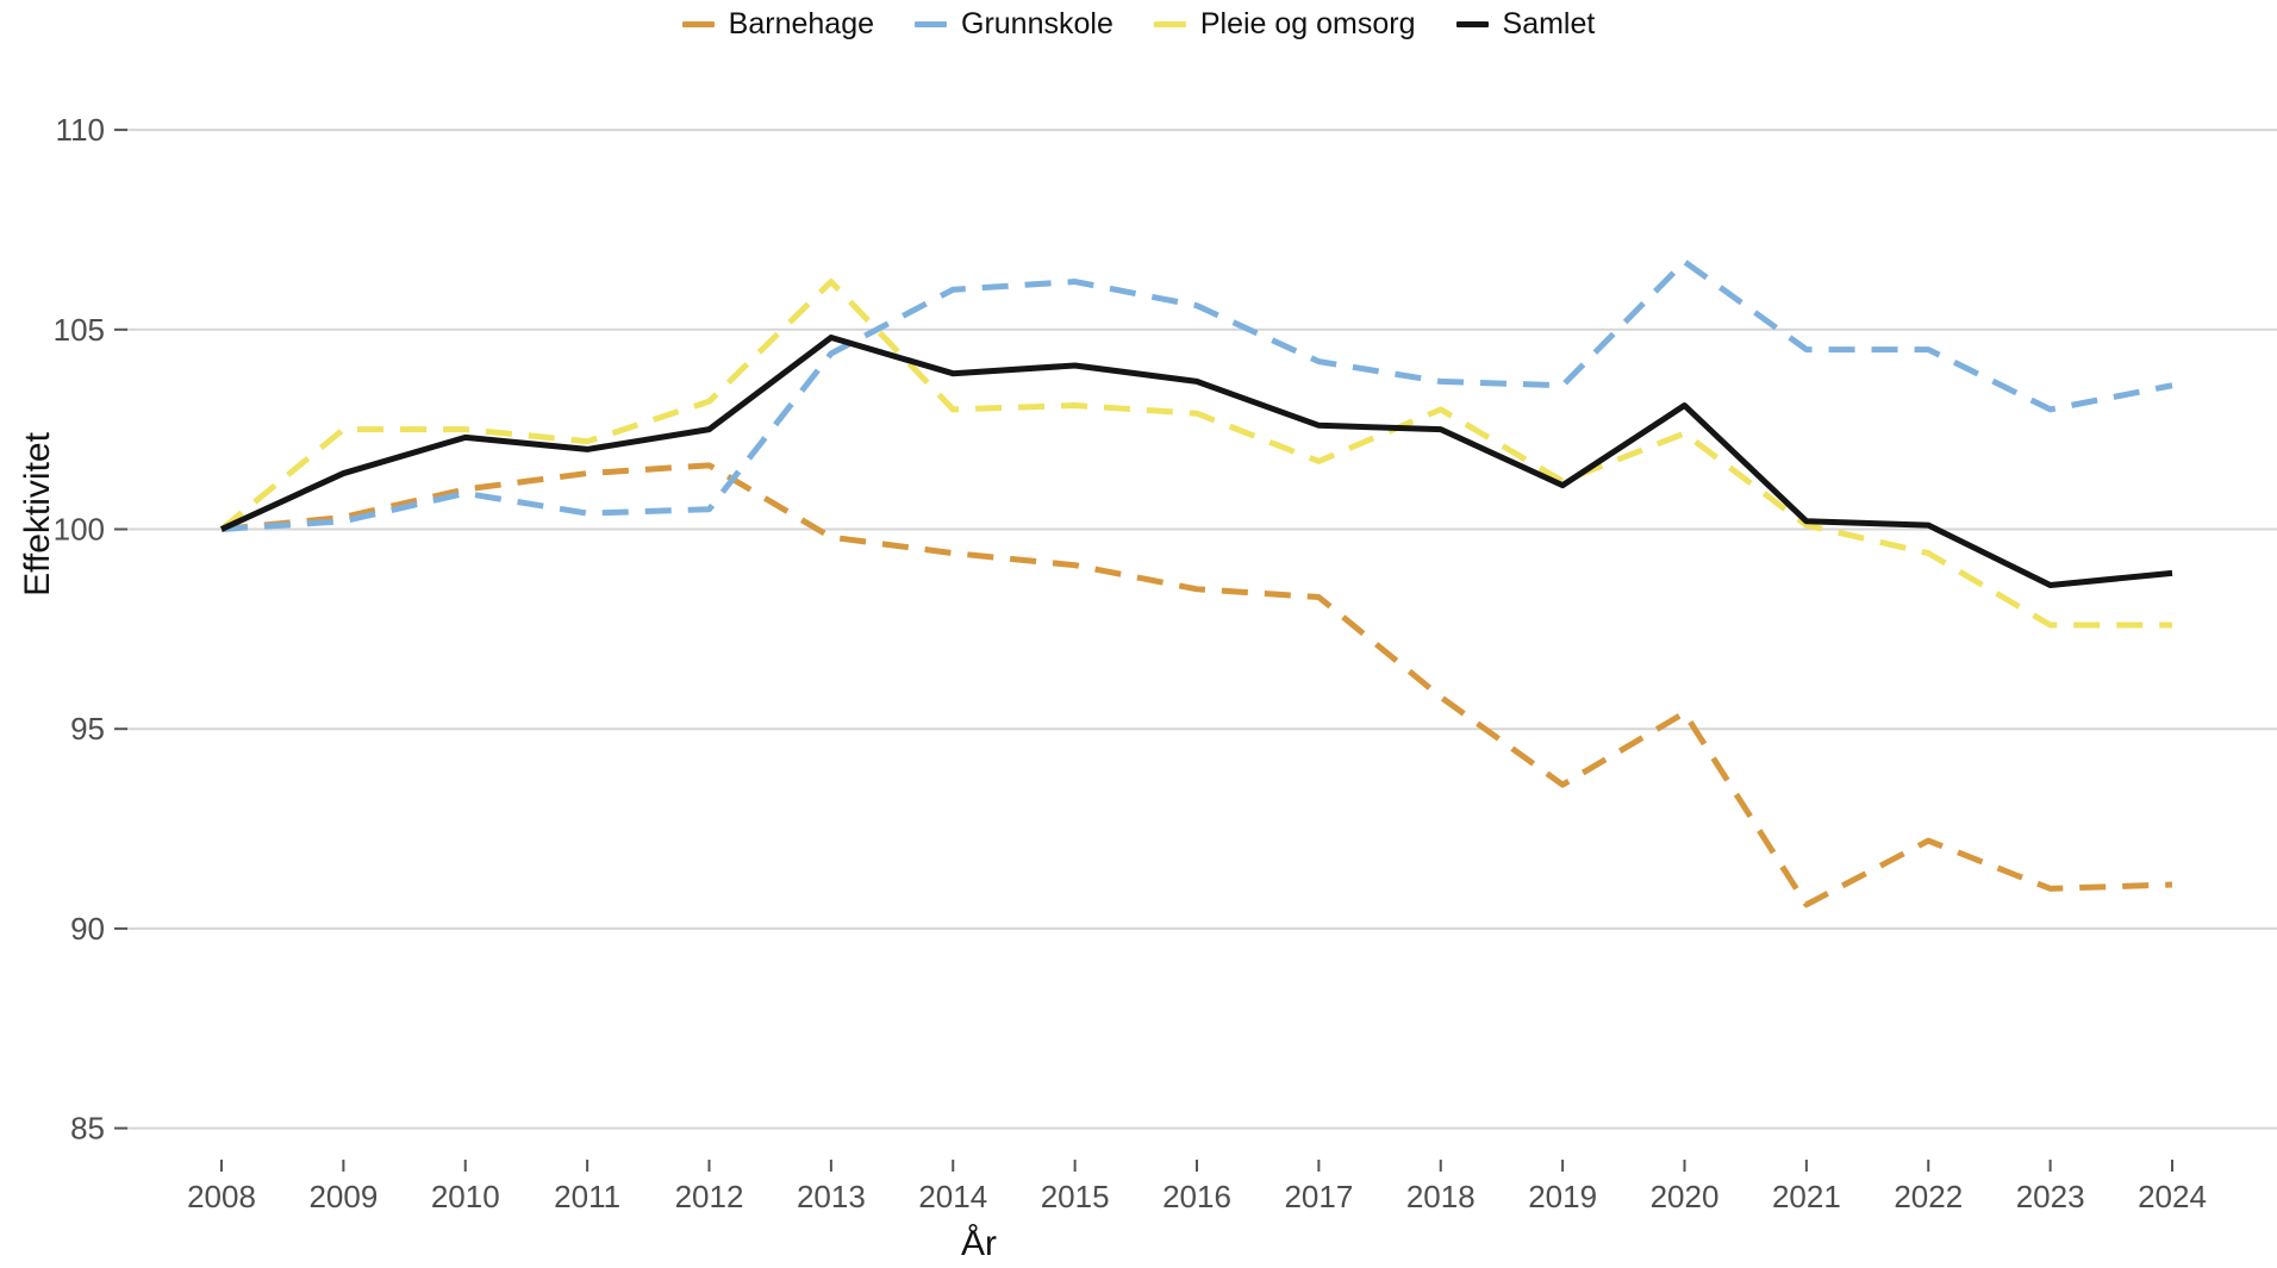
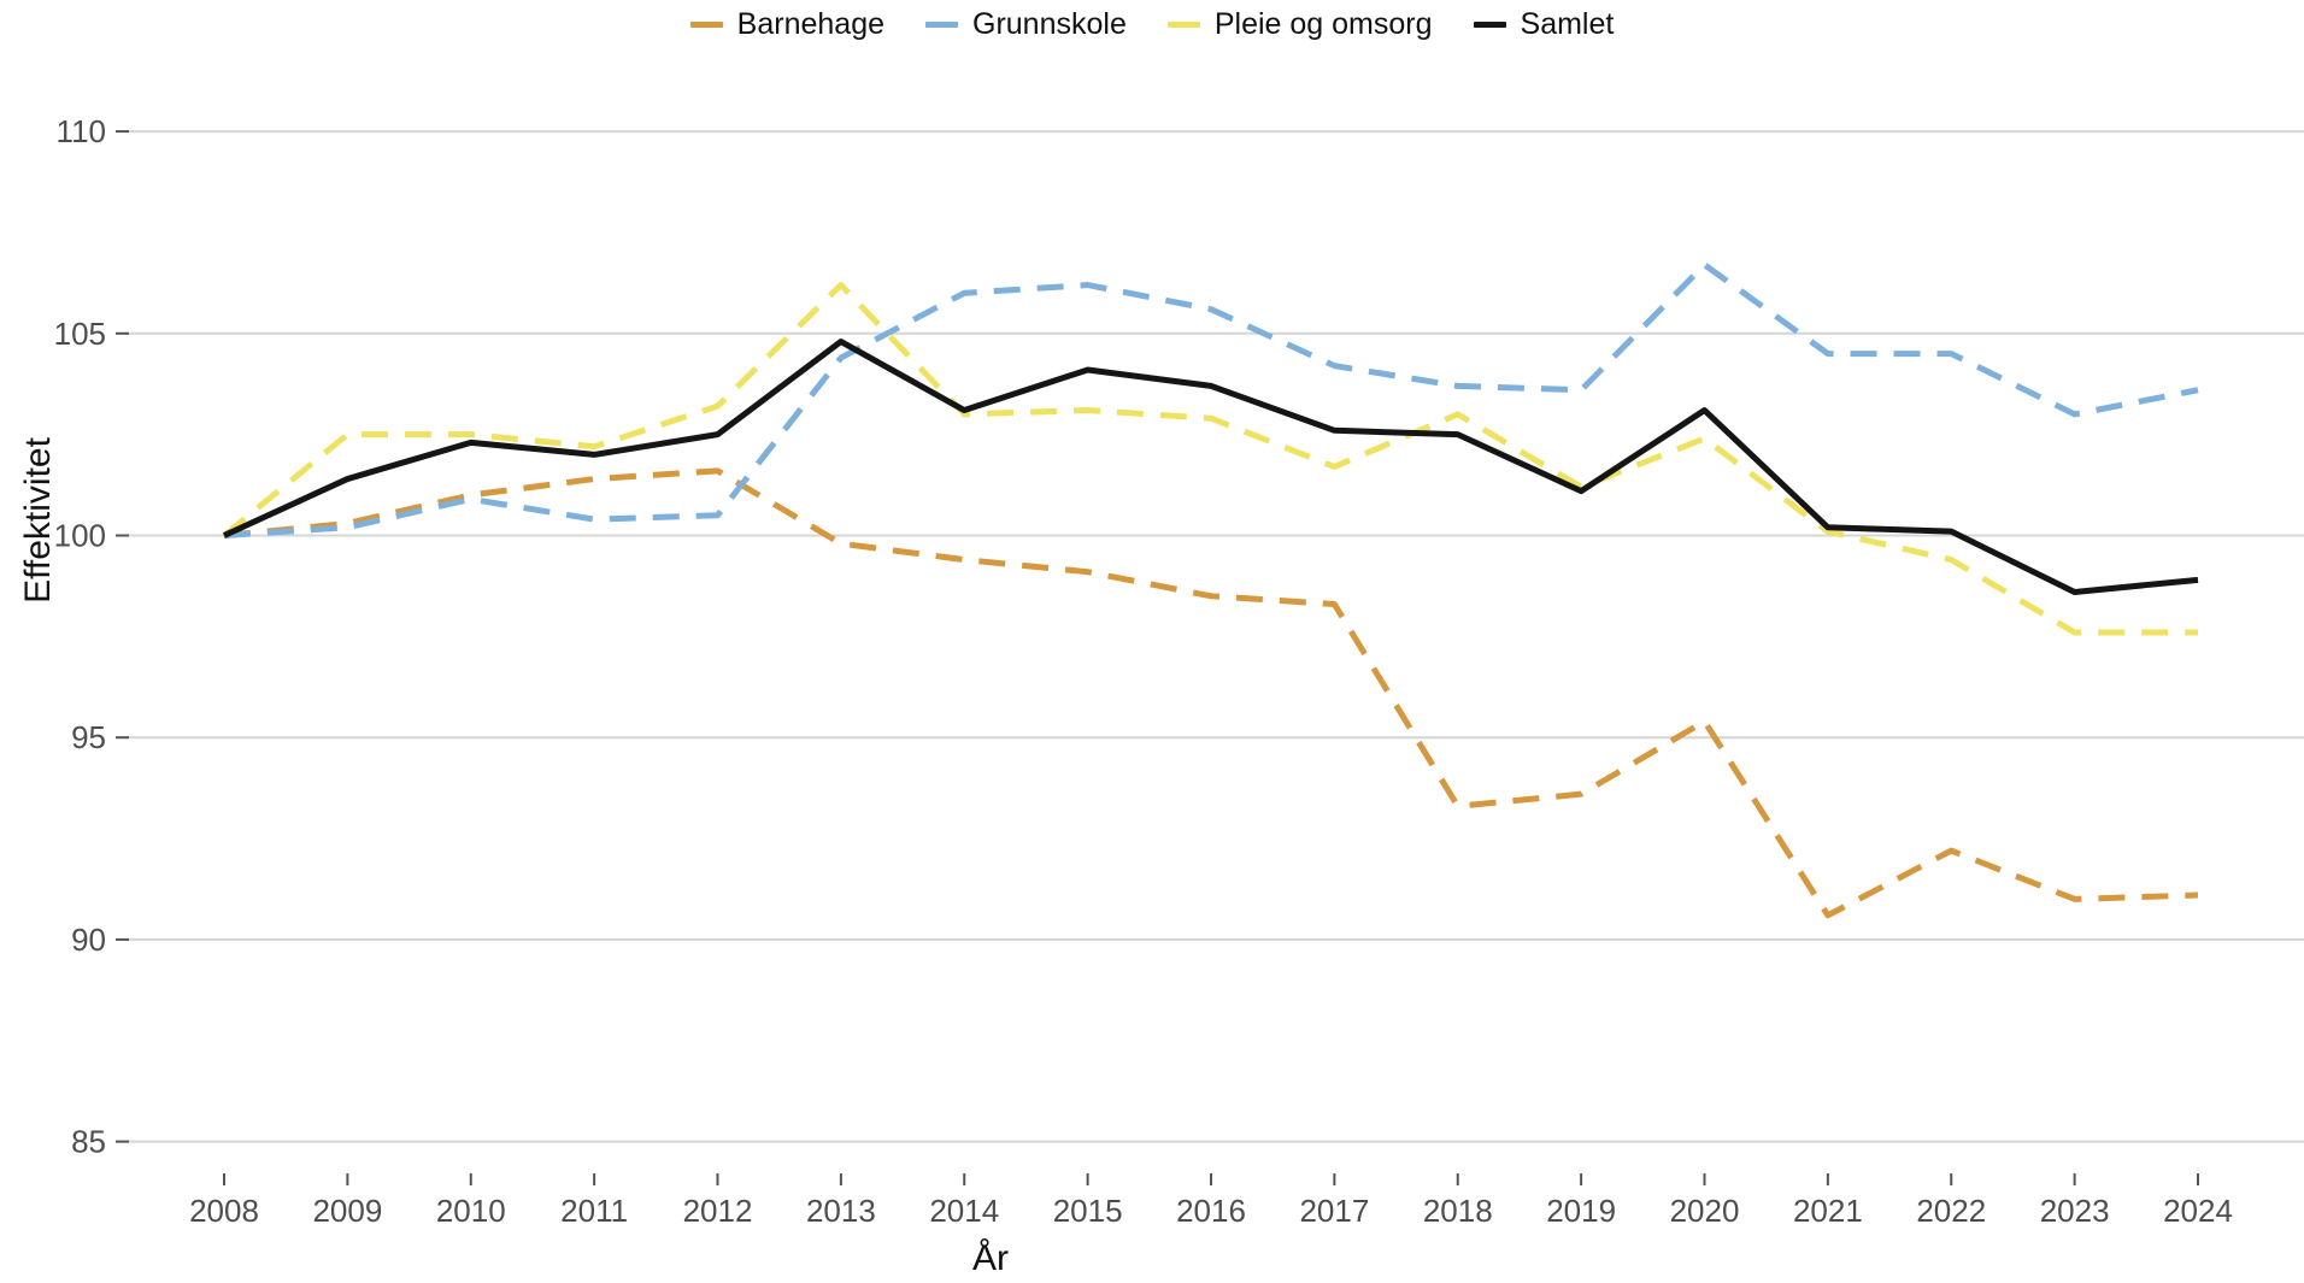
Samlet/2014: 103.9 -> 103.1
Barnehage/2018: 95.8 -> 93.3
